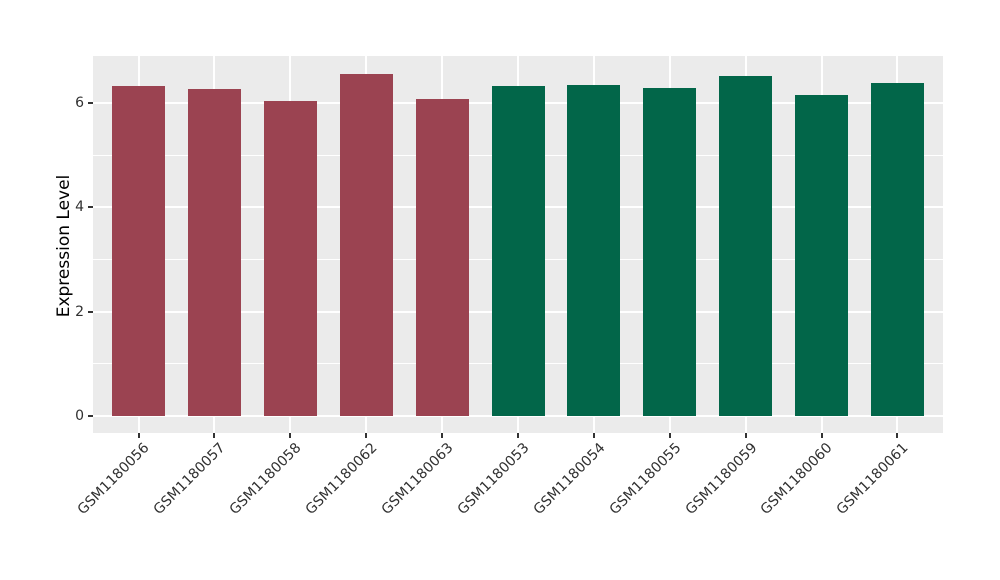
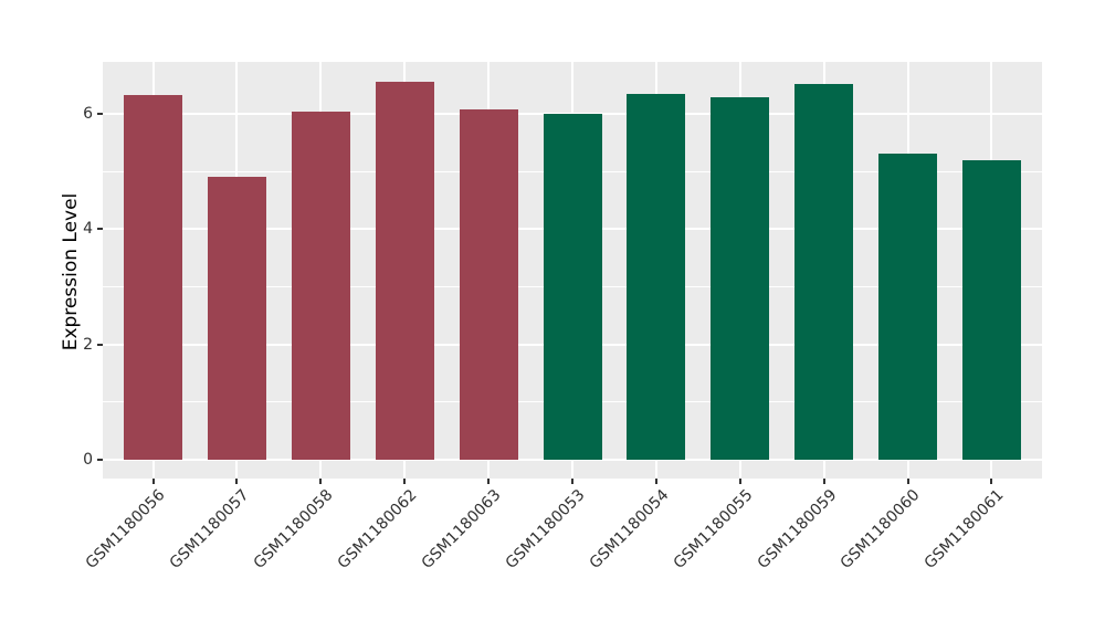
GSM1180057: 6.3 -> 4.9
GSM1180053: 6.3 -> 6.0
GSM1180060: 6.2 -> 5.3
GSM1180061: 6.4 -> 5.2
